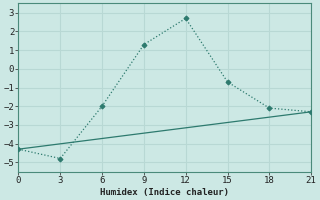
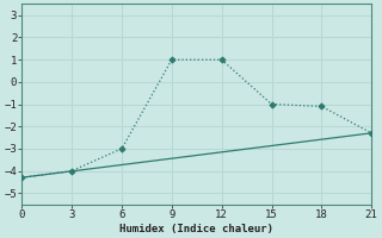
3: -4.8 -> -4.0
6: -2.0 -> -3.0
9: 1.3 -> 1.0
12: 2.7 -> 1.0
15: -0.7 -> -1.0
18: -2.1 -> -1.1
